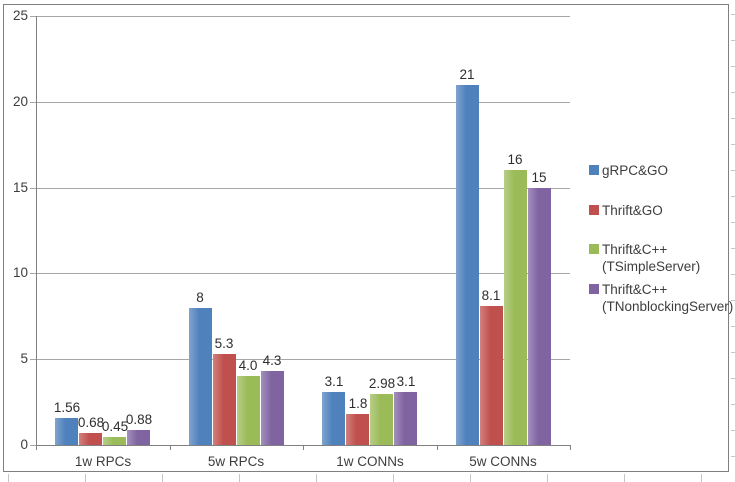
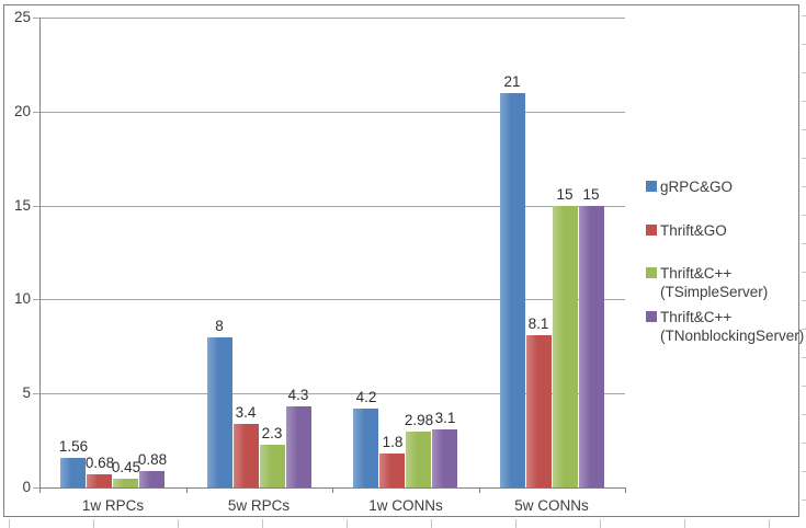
Thrift&GO/5w RPCs: 5.3 -> 3.4
Thrift&C++ (TSimpleServer)/5w RPCs: 4.0 -> 2.3
gRPC&GO/1w CONNs: 3.1 -> 4.2
Thrift&C++ (TSimpleServer)/5w CONNs: 16 -> 15
